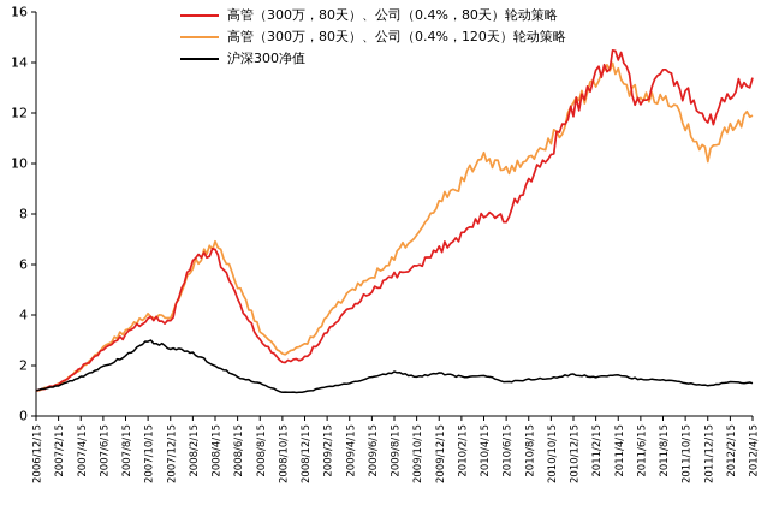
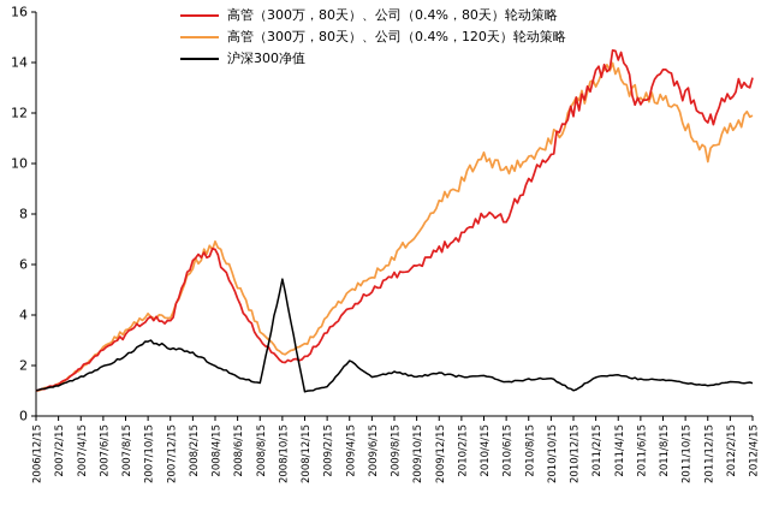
沪深300净值/2008/10/15: 0.9 -> 5.5
沪深300净值/2009/4/15: 1.3 -> 2.2
沪深300净值/2010/12/15: 1.6 -> 1.0
